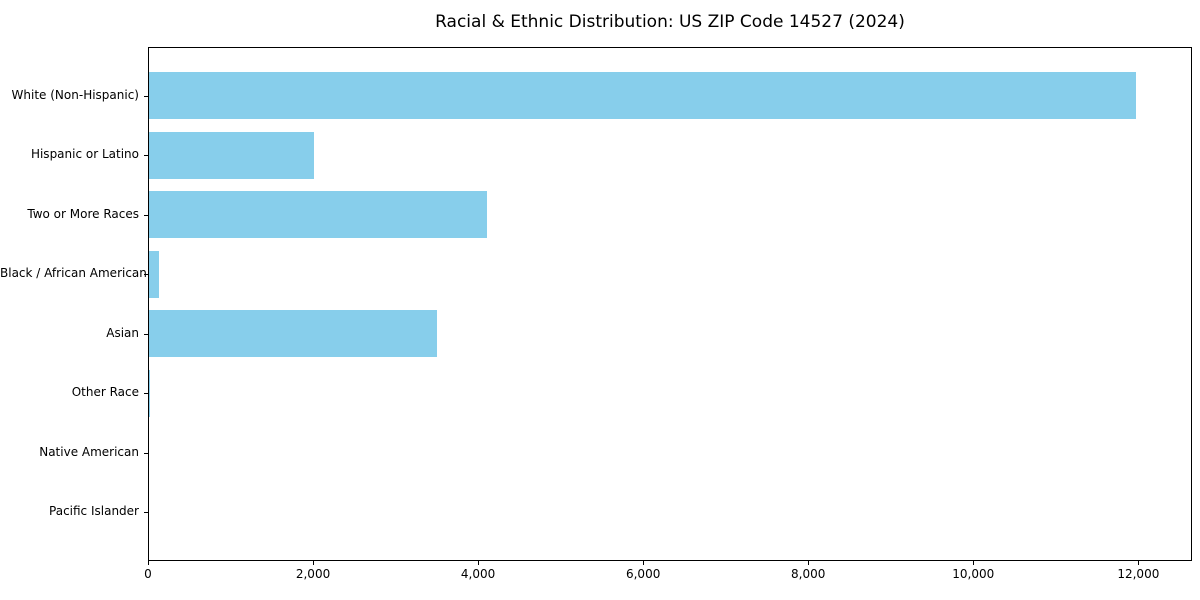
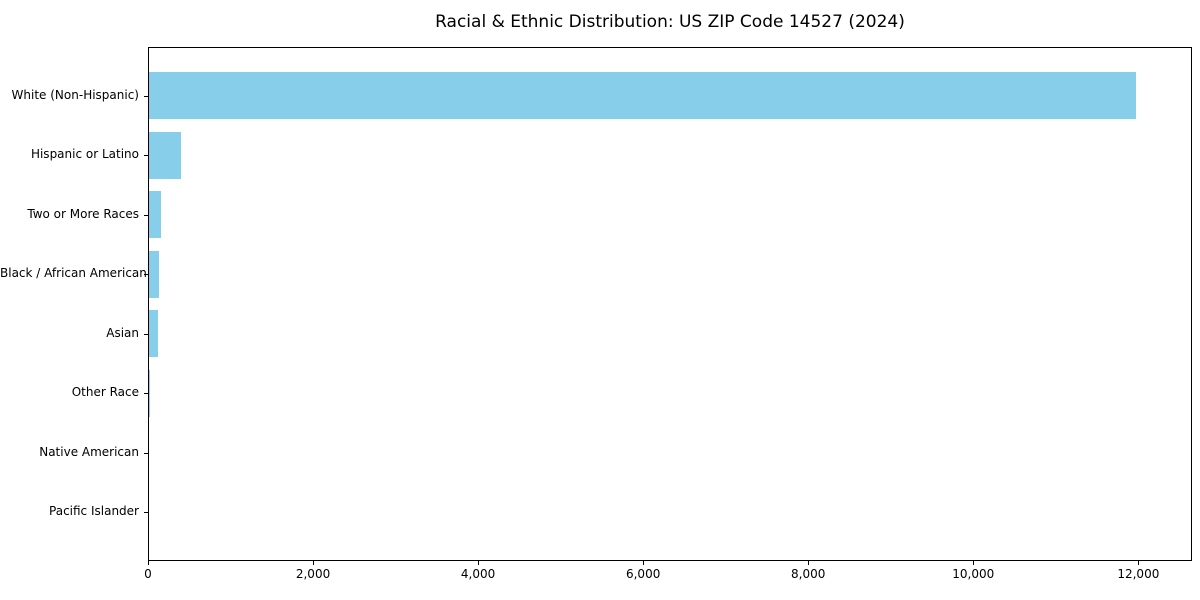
Hispanic or Latino: 2000 -> 400
Two or More Races: 4100 -> 200
Asian: 3500 -> 100
